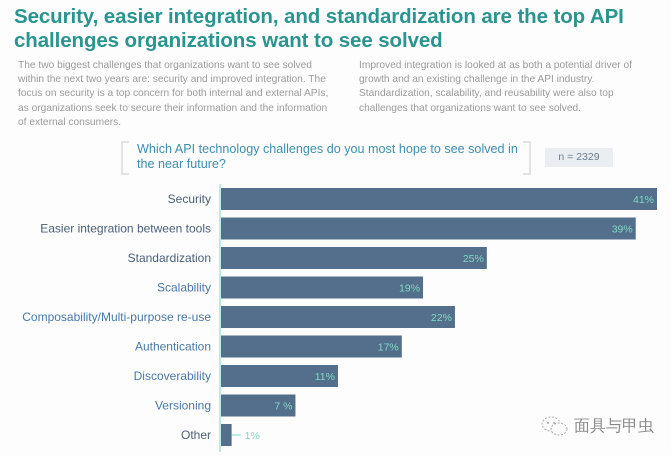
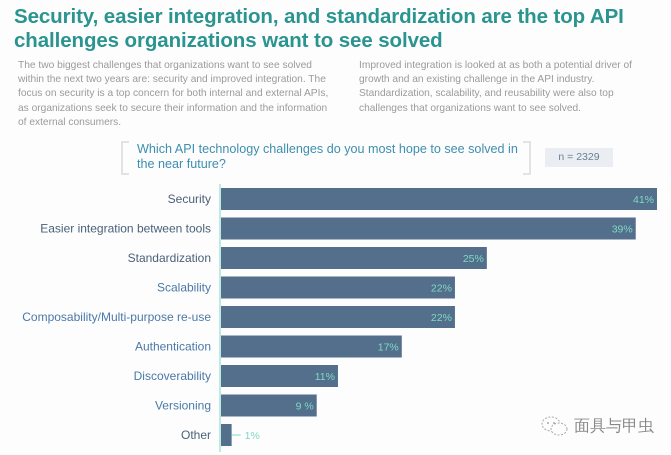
Scalability: 19% -> 22%
Versioning: 7 -> 9
